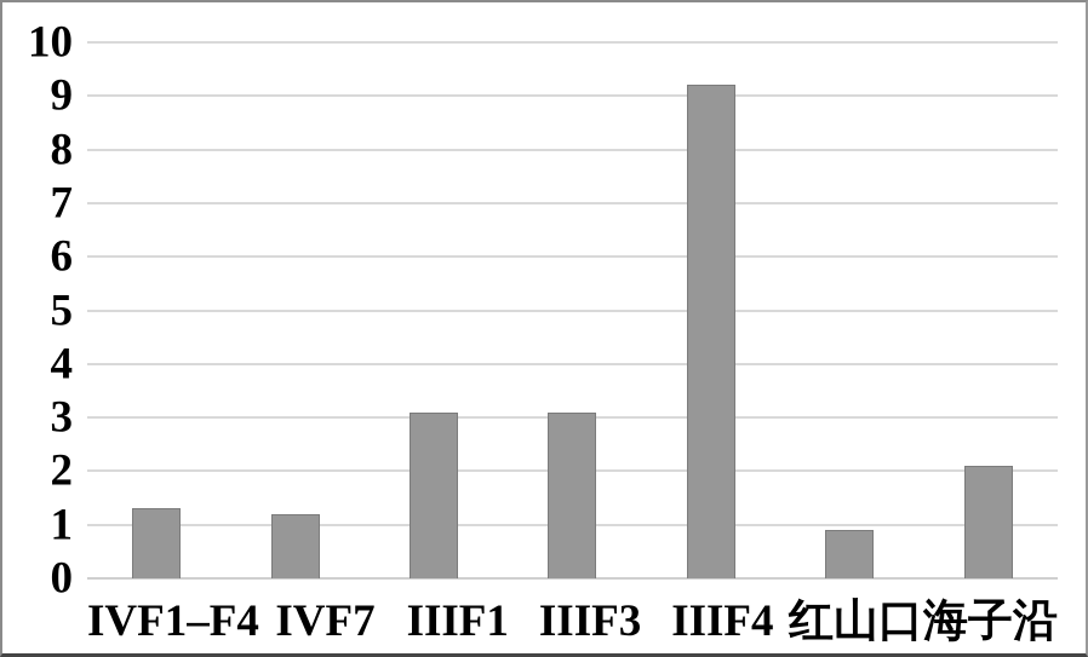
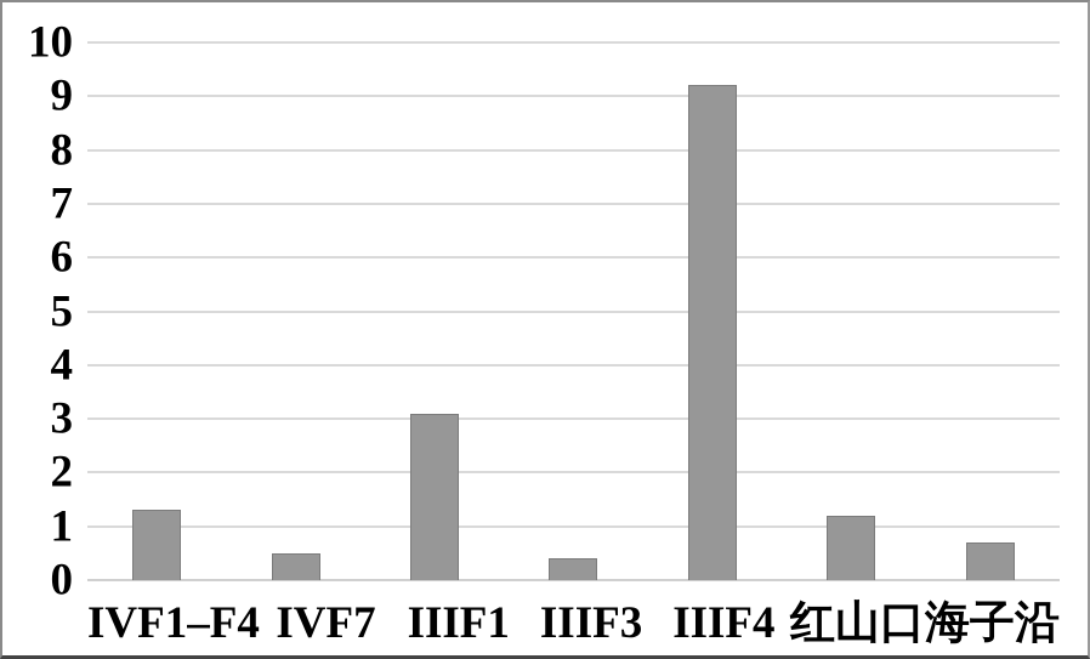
IVF7: 1.2 -> 0.5
IIIF3: 3.1 -> 0.4
红山口: 0.9 -> 1.2
海子沿: 2.1 -> 0.7
